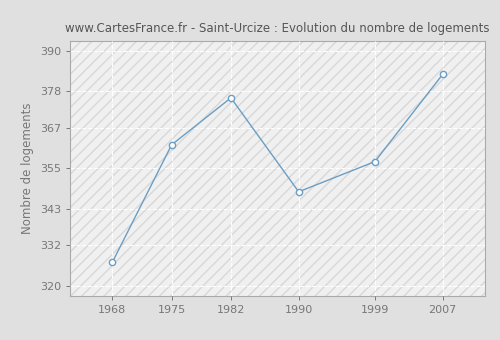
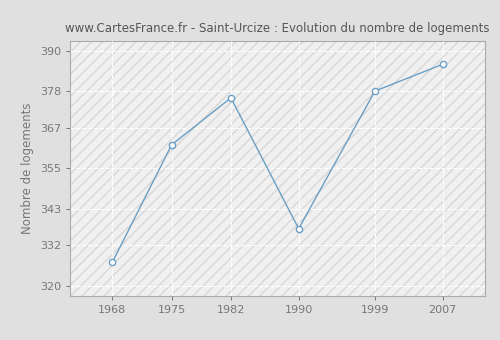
1990: 348 -> 337
1999: 357 -> 378
2007: 383 -> 386
